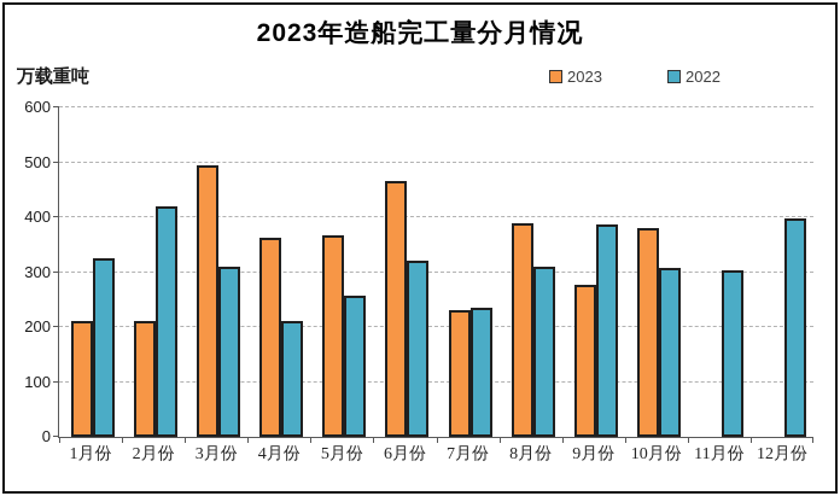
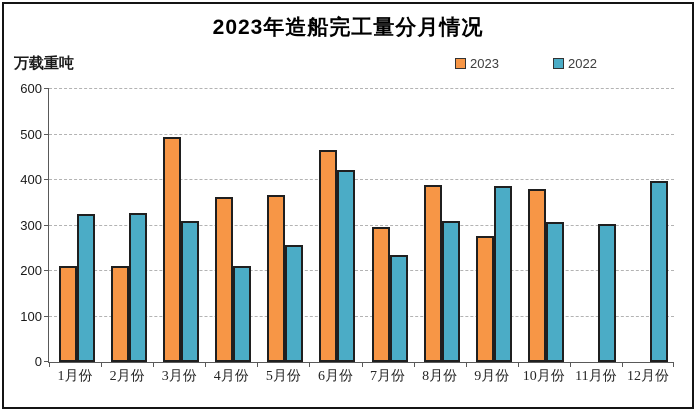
2022/2月份: 420 -> 330
2022/6月份: 320 -> 420
2023/7月份: 230 -> 300
